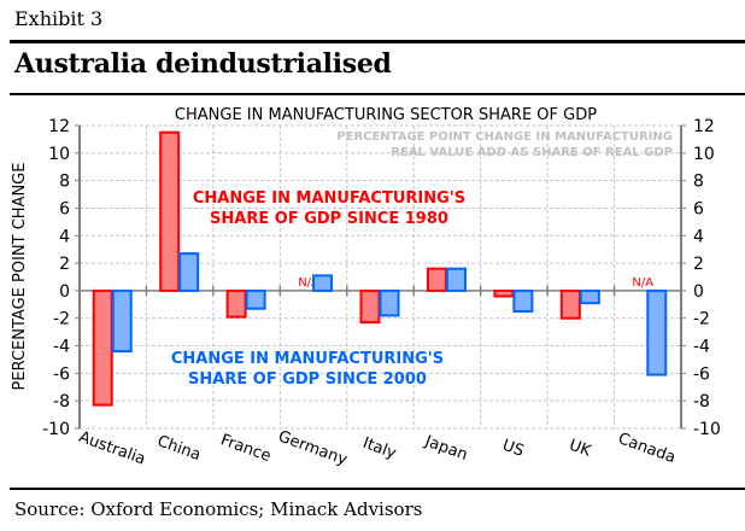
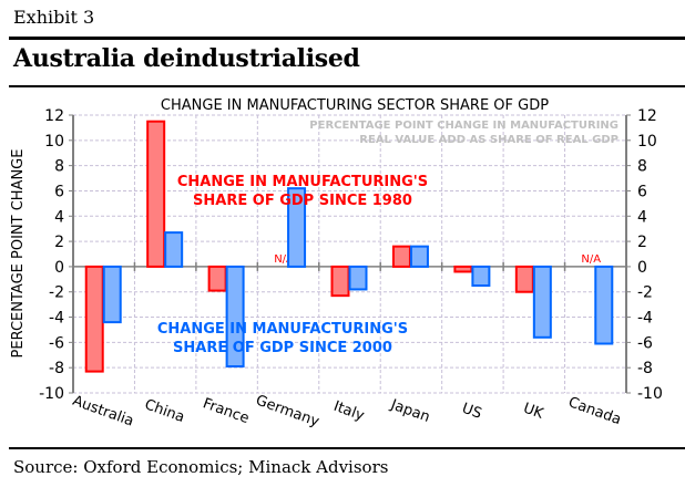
CHANGE IN MANUFACTURING'S SHARE OF GDP SINCE 2000/France: -1.3 -> -7.9
CHANGE IN MANUFACTURING'S SHARE OF GDP SINCE 2000/Germany: 1.1 -> 6.2
CHANGE IN MANUFACTURING'S SHARE OF GDP SINCE 2000/UK: -0.9 -> -5.6
